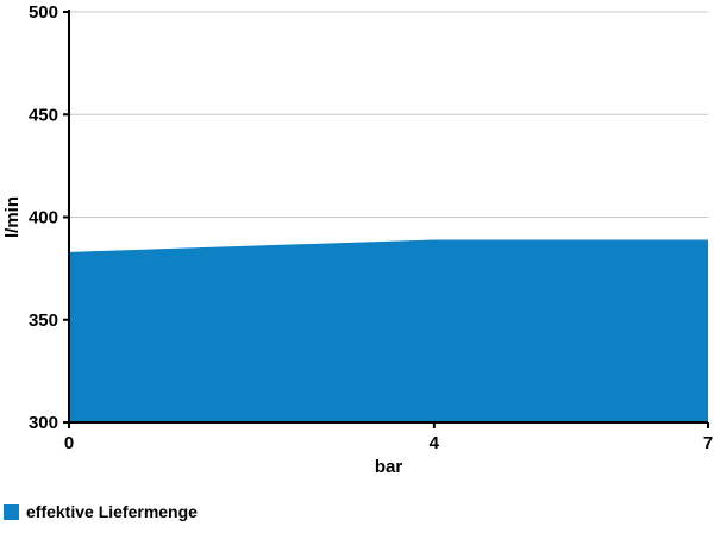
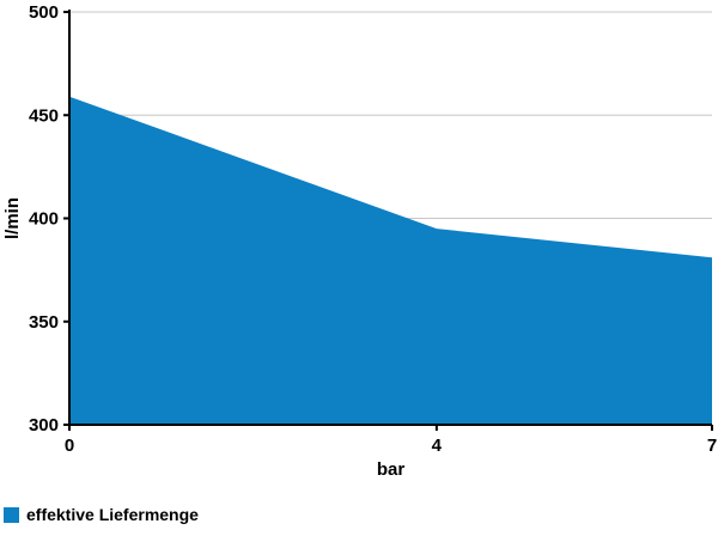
0: 383 -> 459
4: 389 -> 395
7: 389 -> 381
